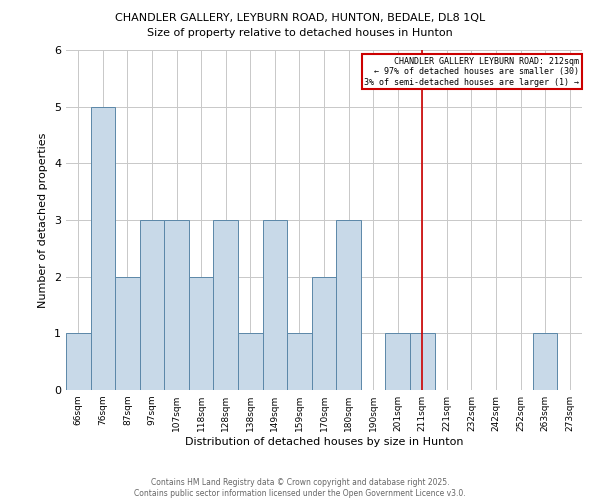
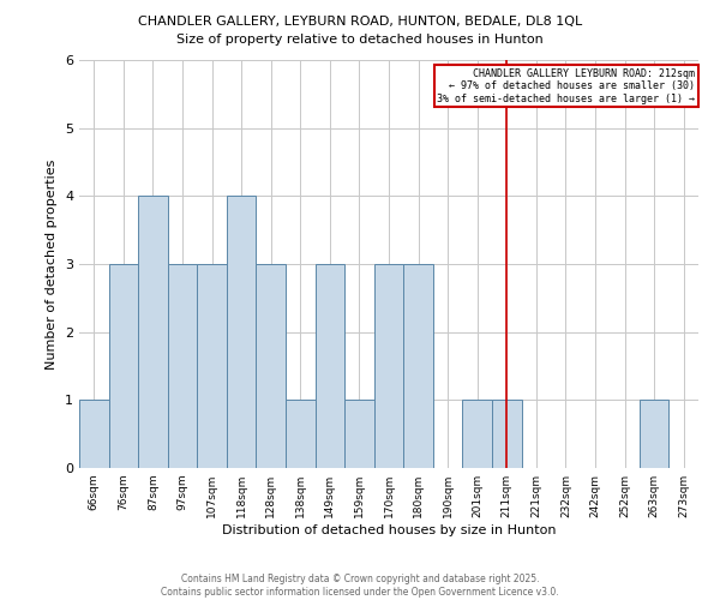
76sqm: 5 -> 3
87sqm: 2 -> 4
118sqm: 2 -> 4
170sqm: 2 -> 3
